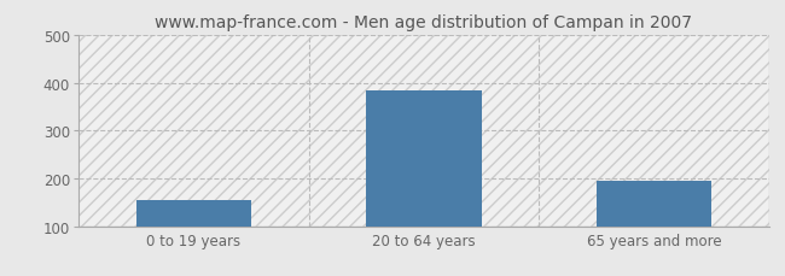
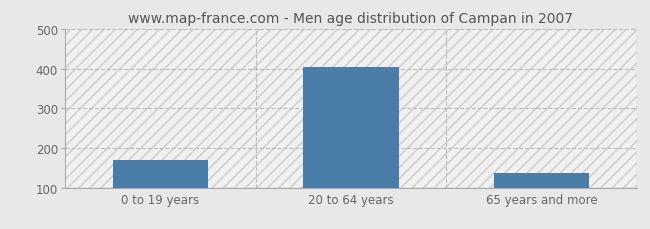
0 to 19 years: 155 -> 170
20 to 64 years: 385 -> 405
65 years and more: 195 -> 138
